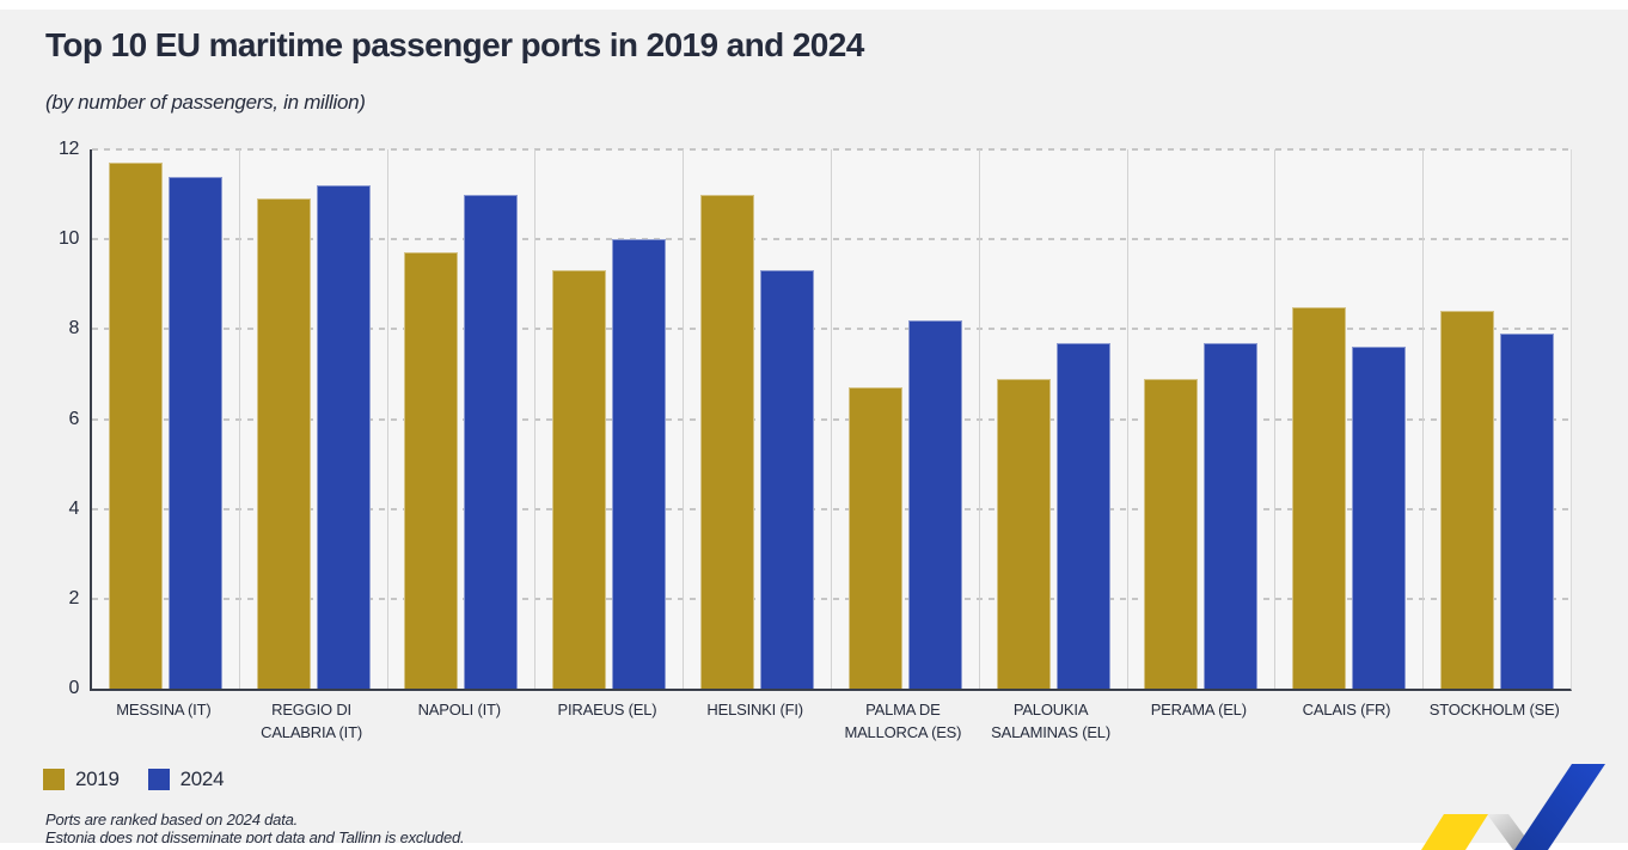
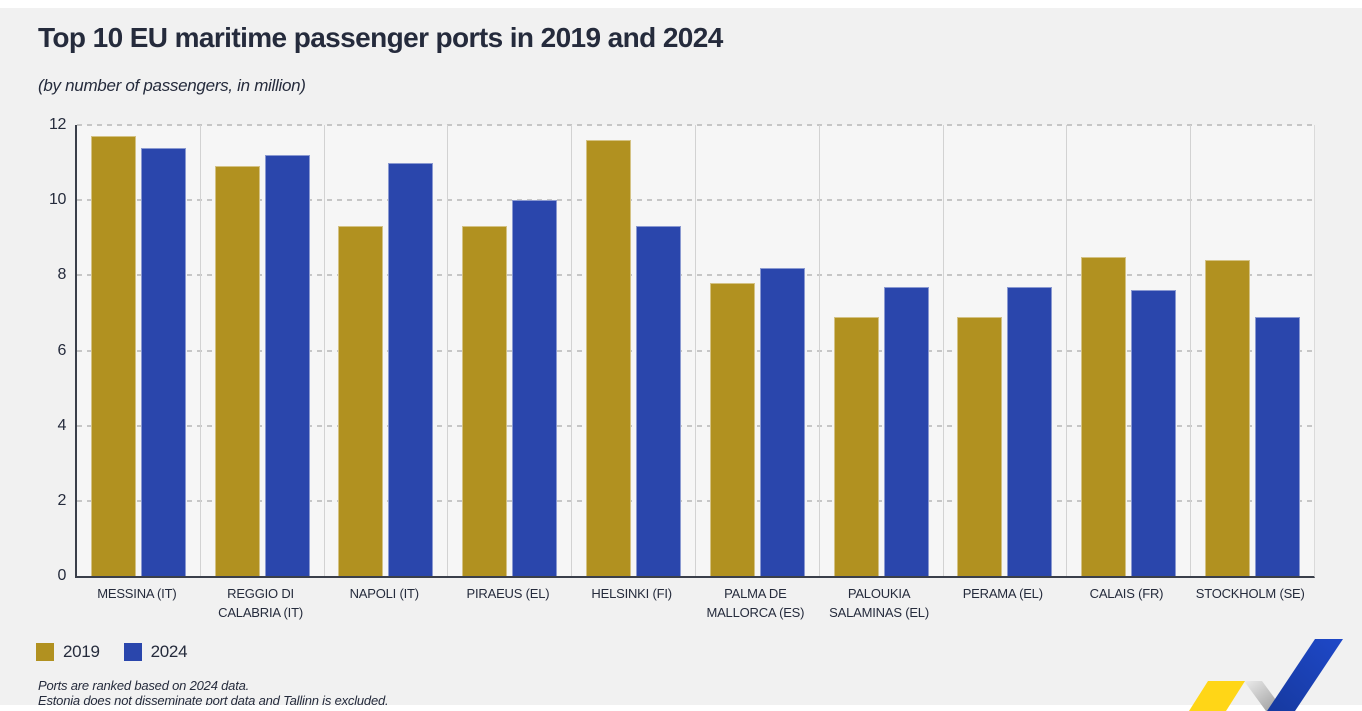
2019/NAPOLI (IT): 9.7 -> 9.3
2019/HELSINKI (FI): 11.0 -> 11.6
2019/PALMA DE MALLORCA (ES): 6.7 -> 7.8
2024/STOCKHOLM (SE): 7.9 -> 6.9
